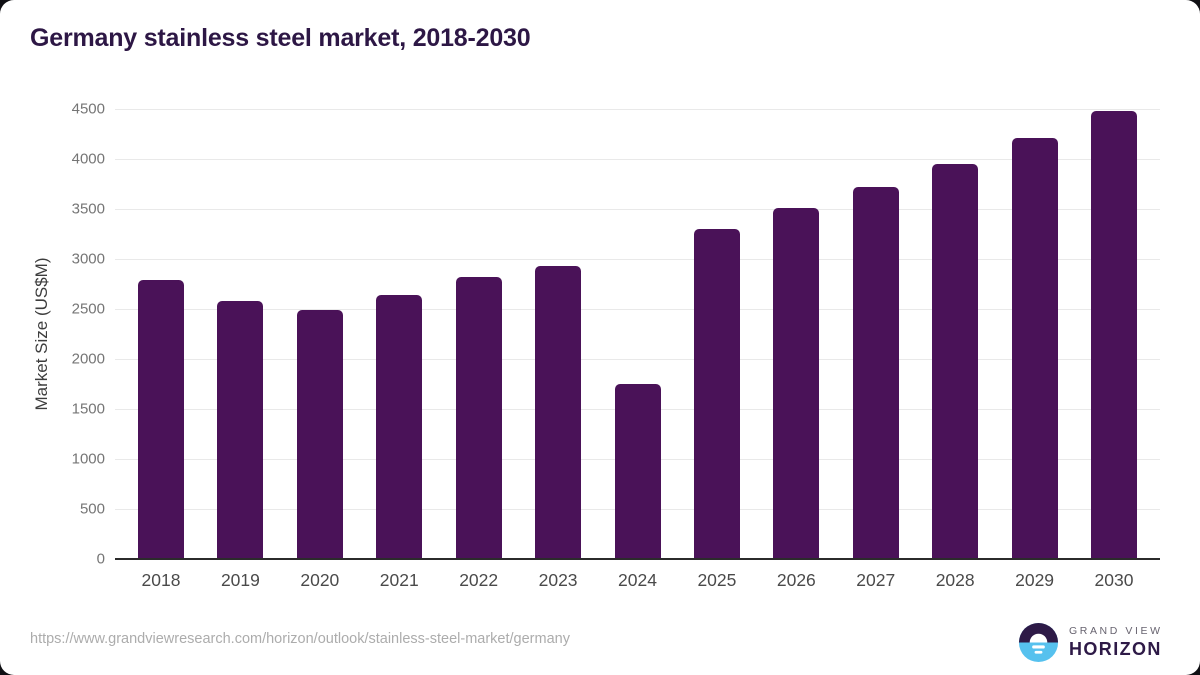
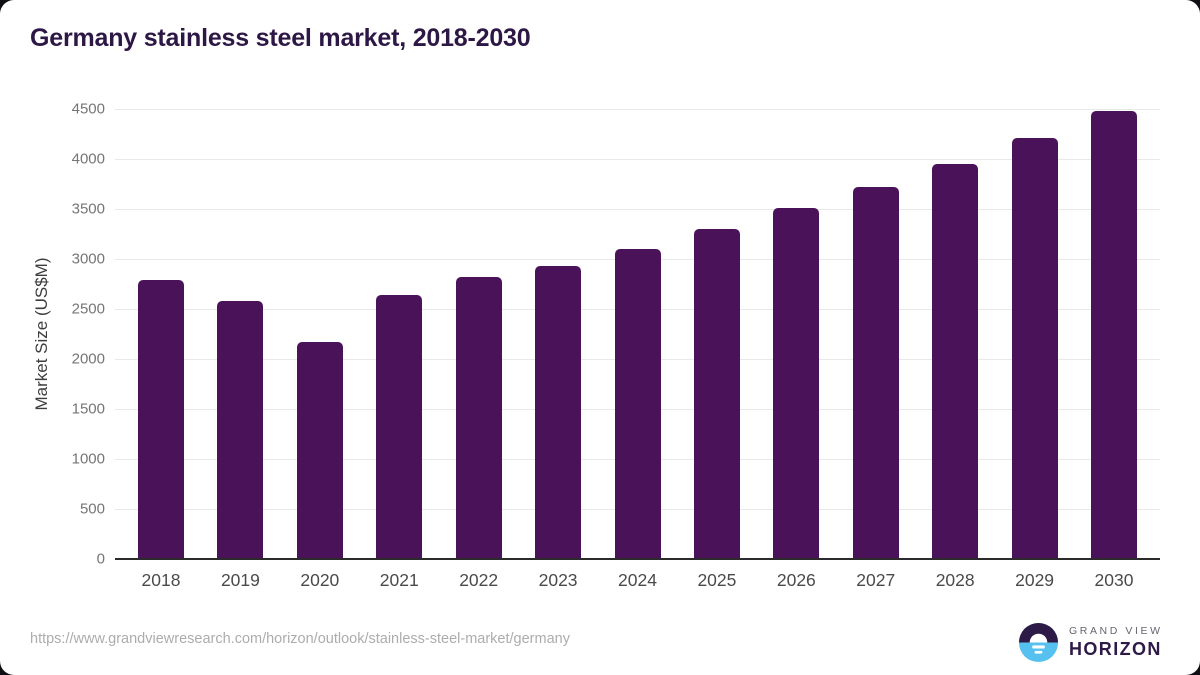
2020: 2490 -> 2170
2024: 1750 -> 3100
